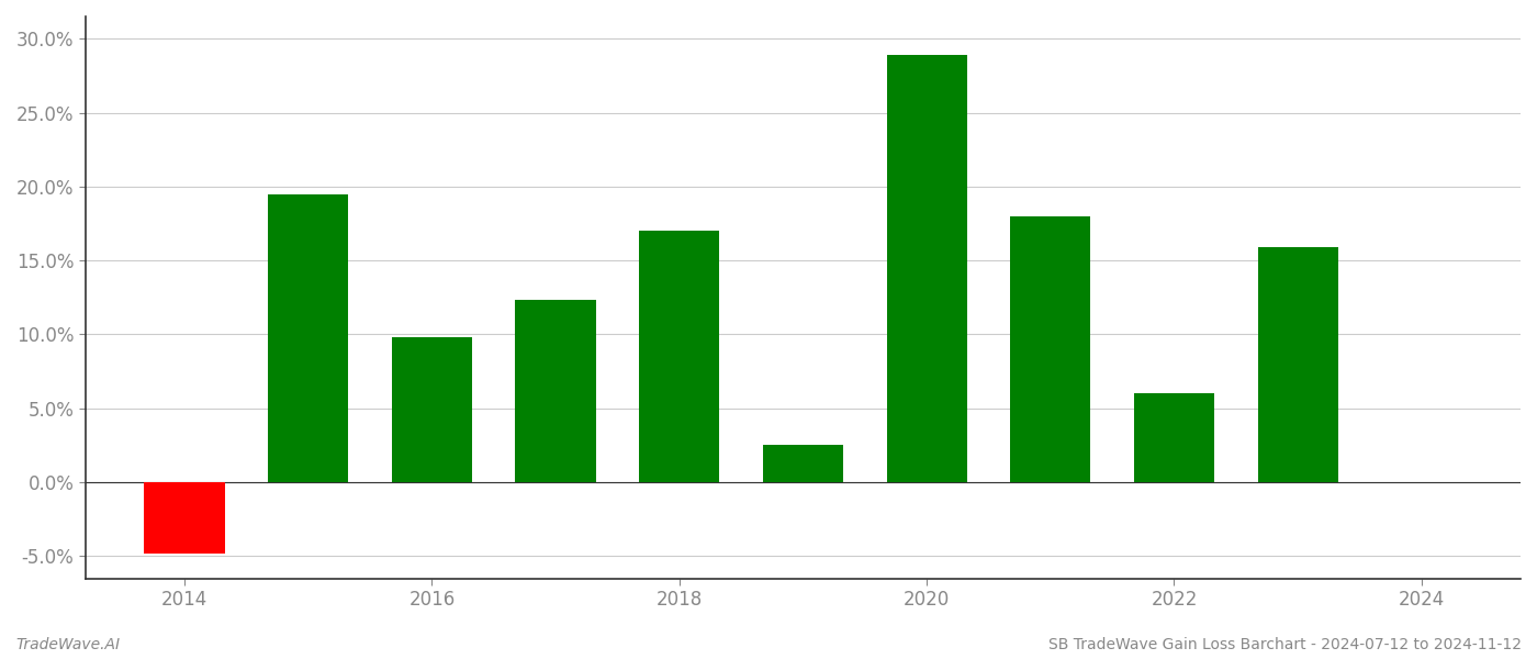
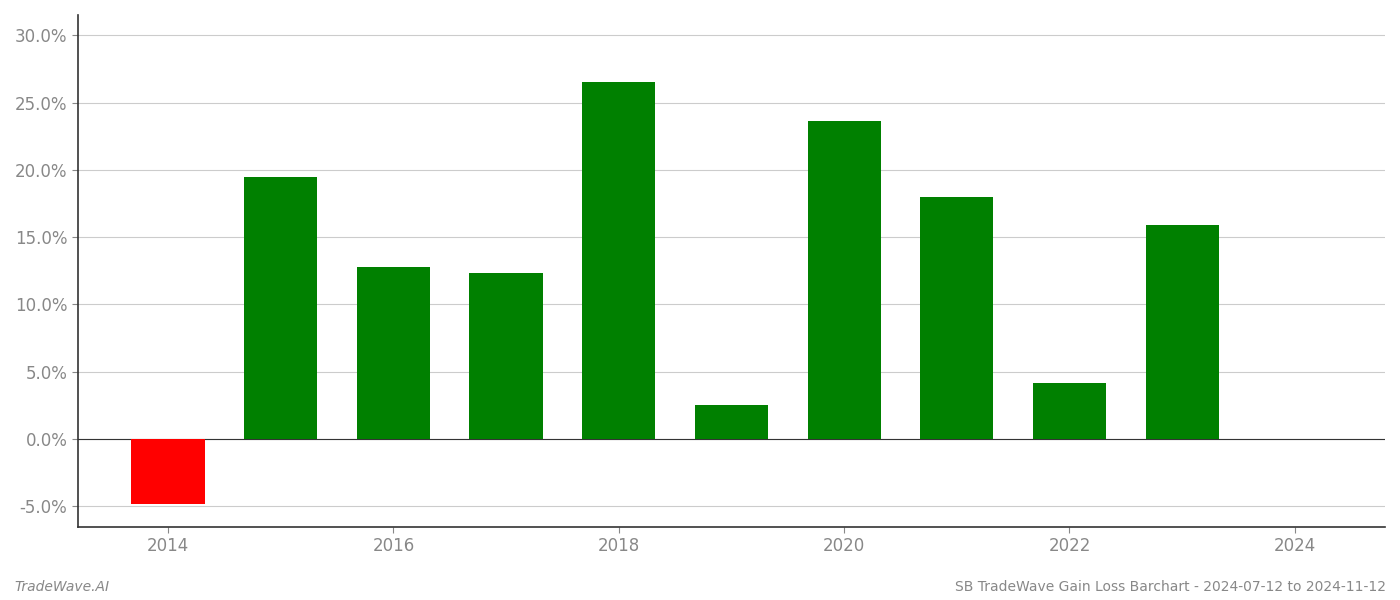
2016: 9.8% -> 12.8%
2018: 17.0% -> 26.5%
2020: 28.9% -> 23.6%
2022: 6.0% -> 4.2%
